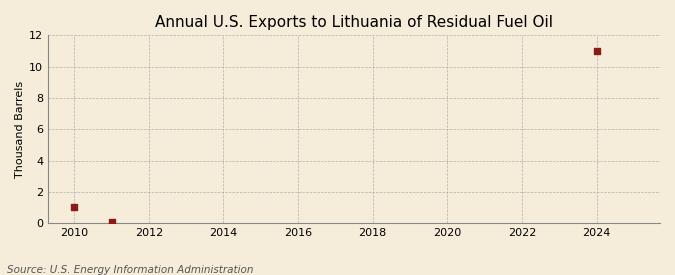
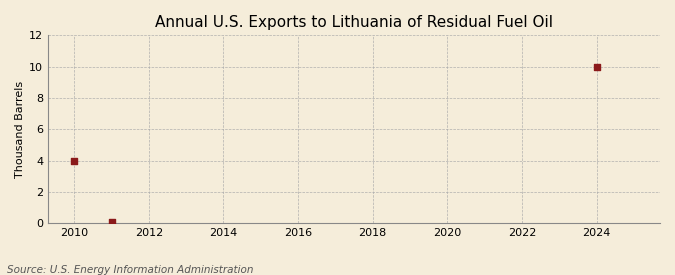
2010: 1.0 -> 4.0
2024: 11.0 -> 10.0
